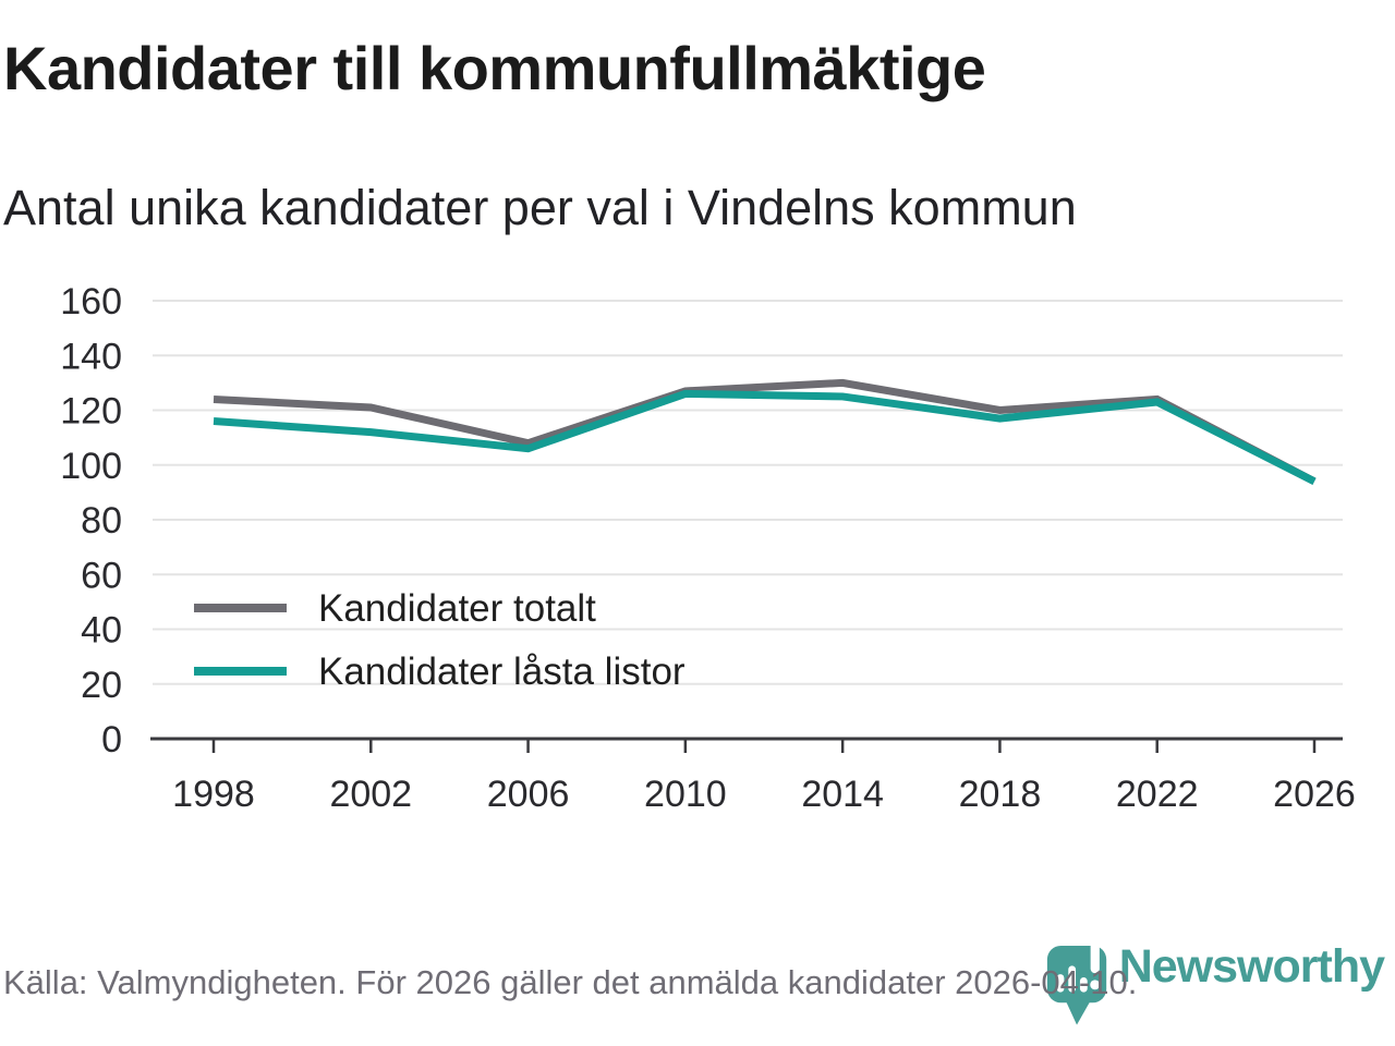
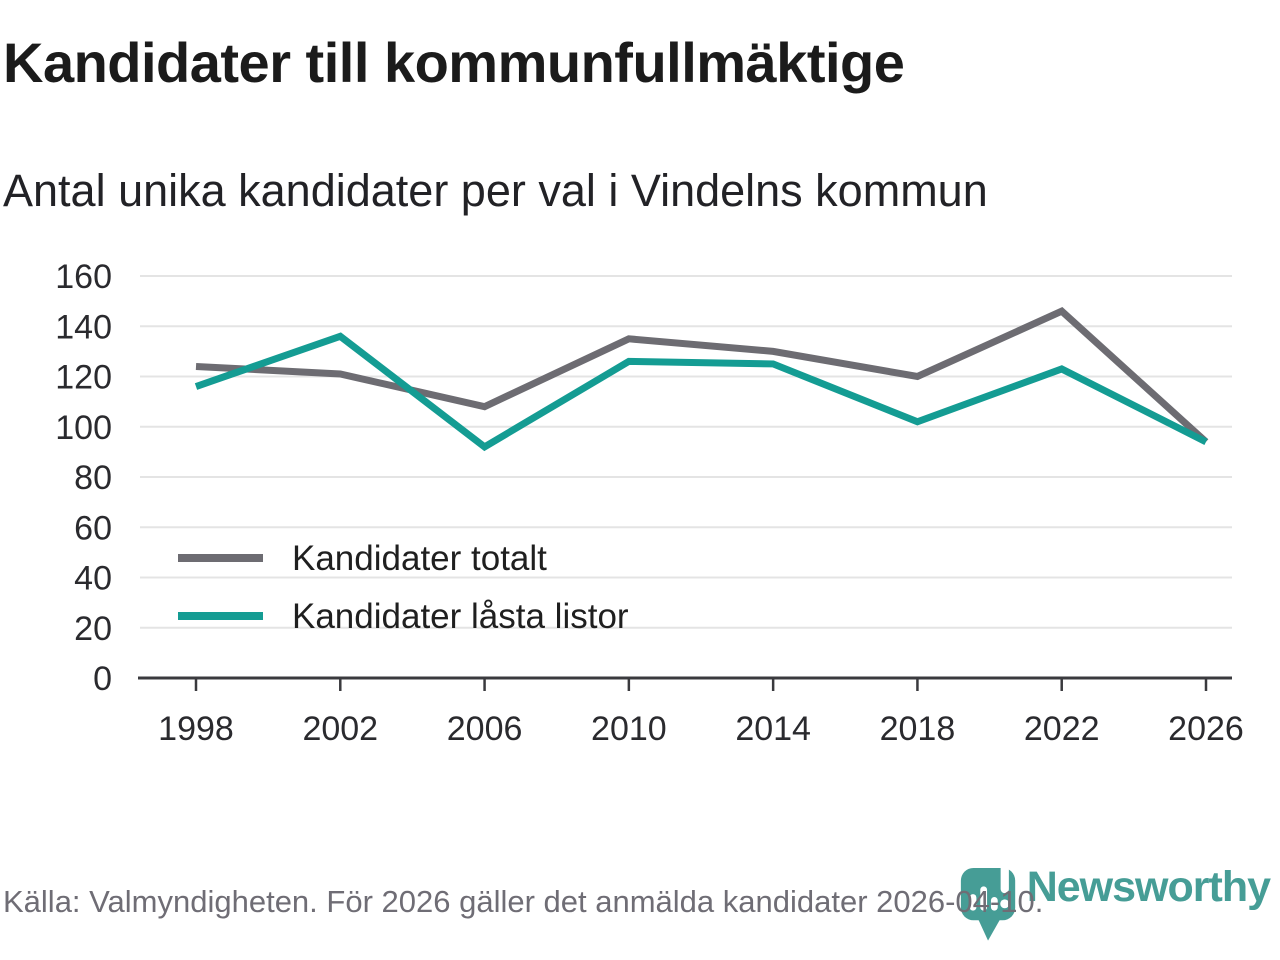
Kandidater låsta listor/2002: 112 -> 136
Kandidater låsta listor/2006: 106 -> 92
Kandidater totalt/2010: 127 -> 135
Kandidater låsta listor/2018: 117 -> 102
Kandidater totalt/2022: 124 -> 146
